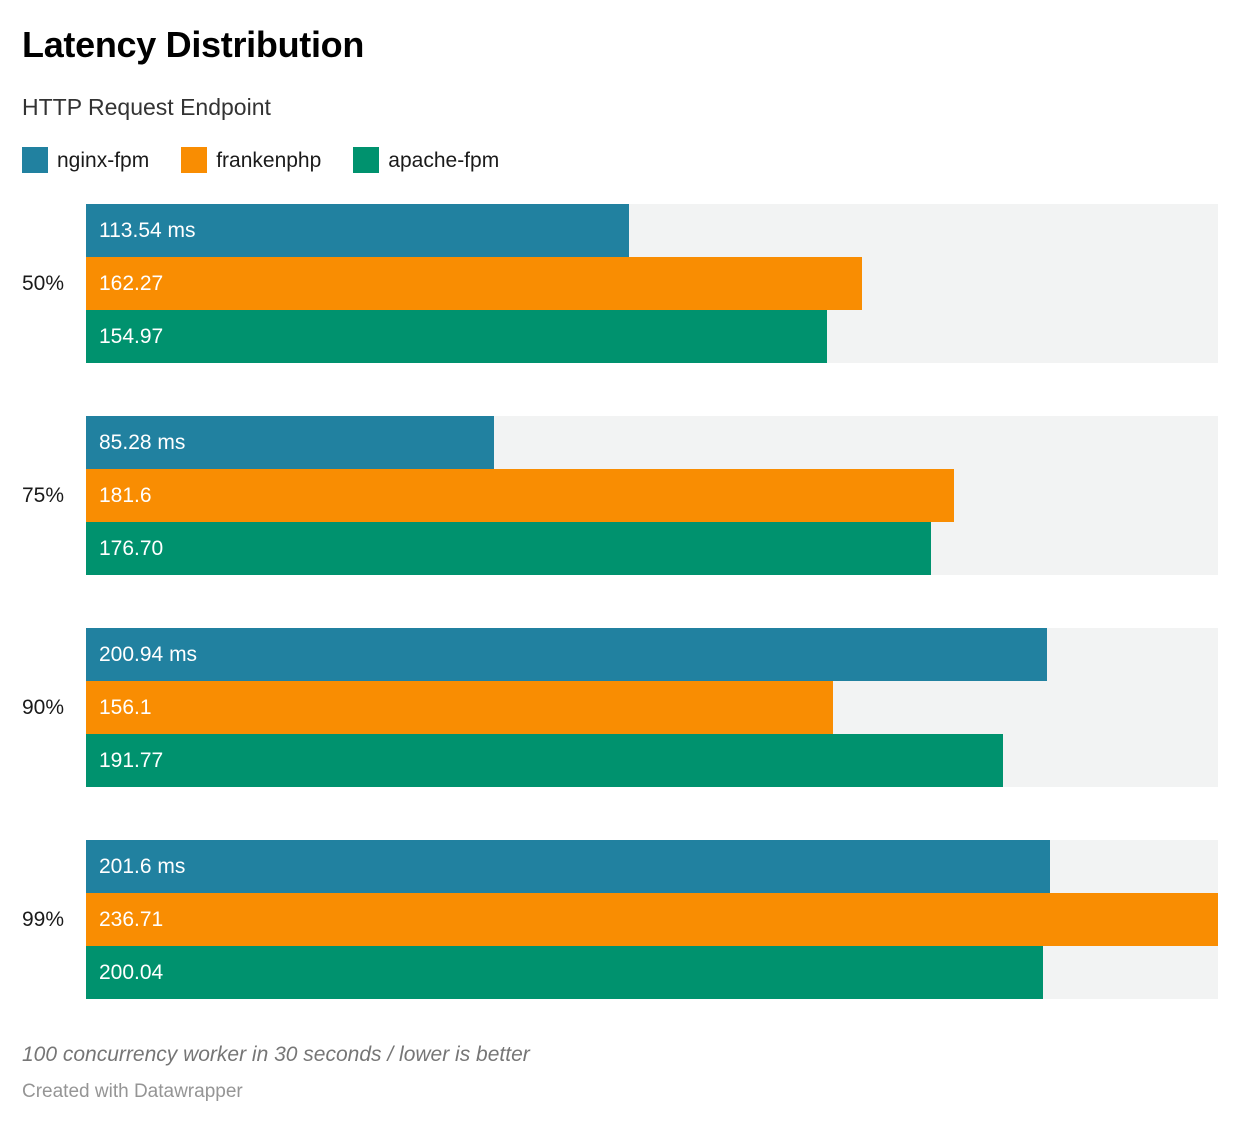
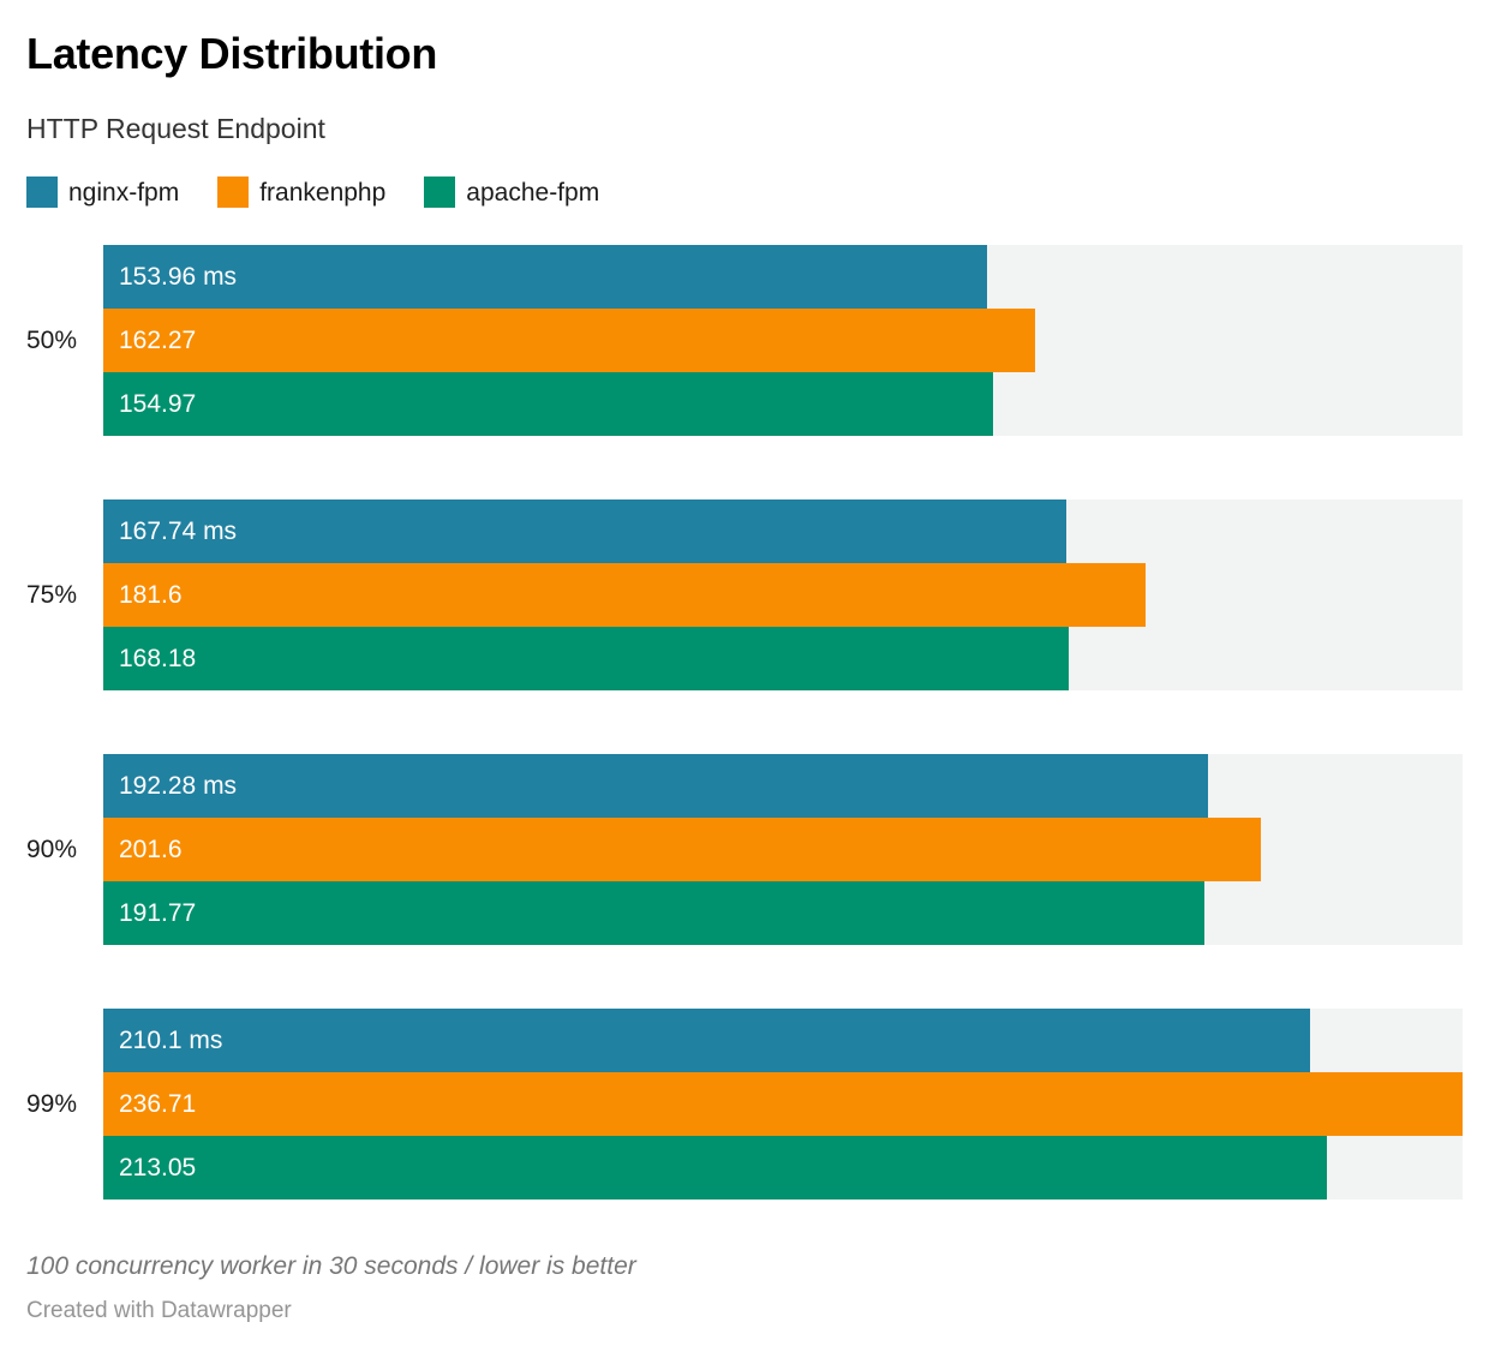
nginx-fpm/50%: 113.54 -> 153.96
nginx-fpm/75%: 85.28 -> 167.74
apache-fpm/75%: 176.70 -> 168.18
nginx-fpm/90%: 200.94 -> 192.28
frankenphp/90%: 156.1 -> 201.6
nginx-fpm/99%: 201.6 -> 210.1
apache-fpm/99%: 200.04 -> 213.05
